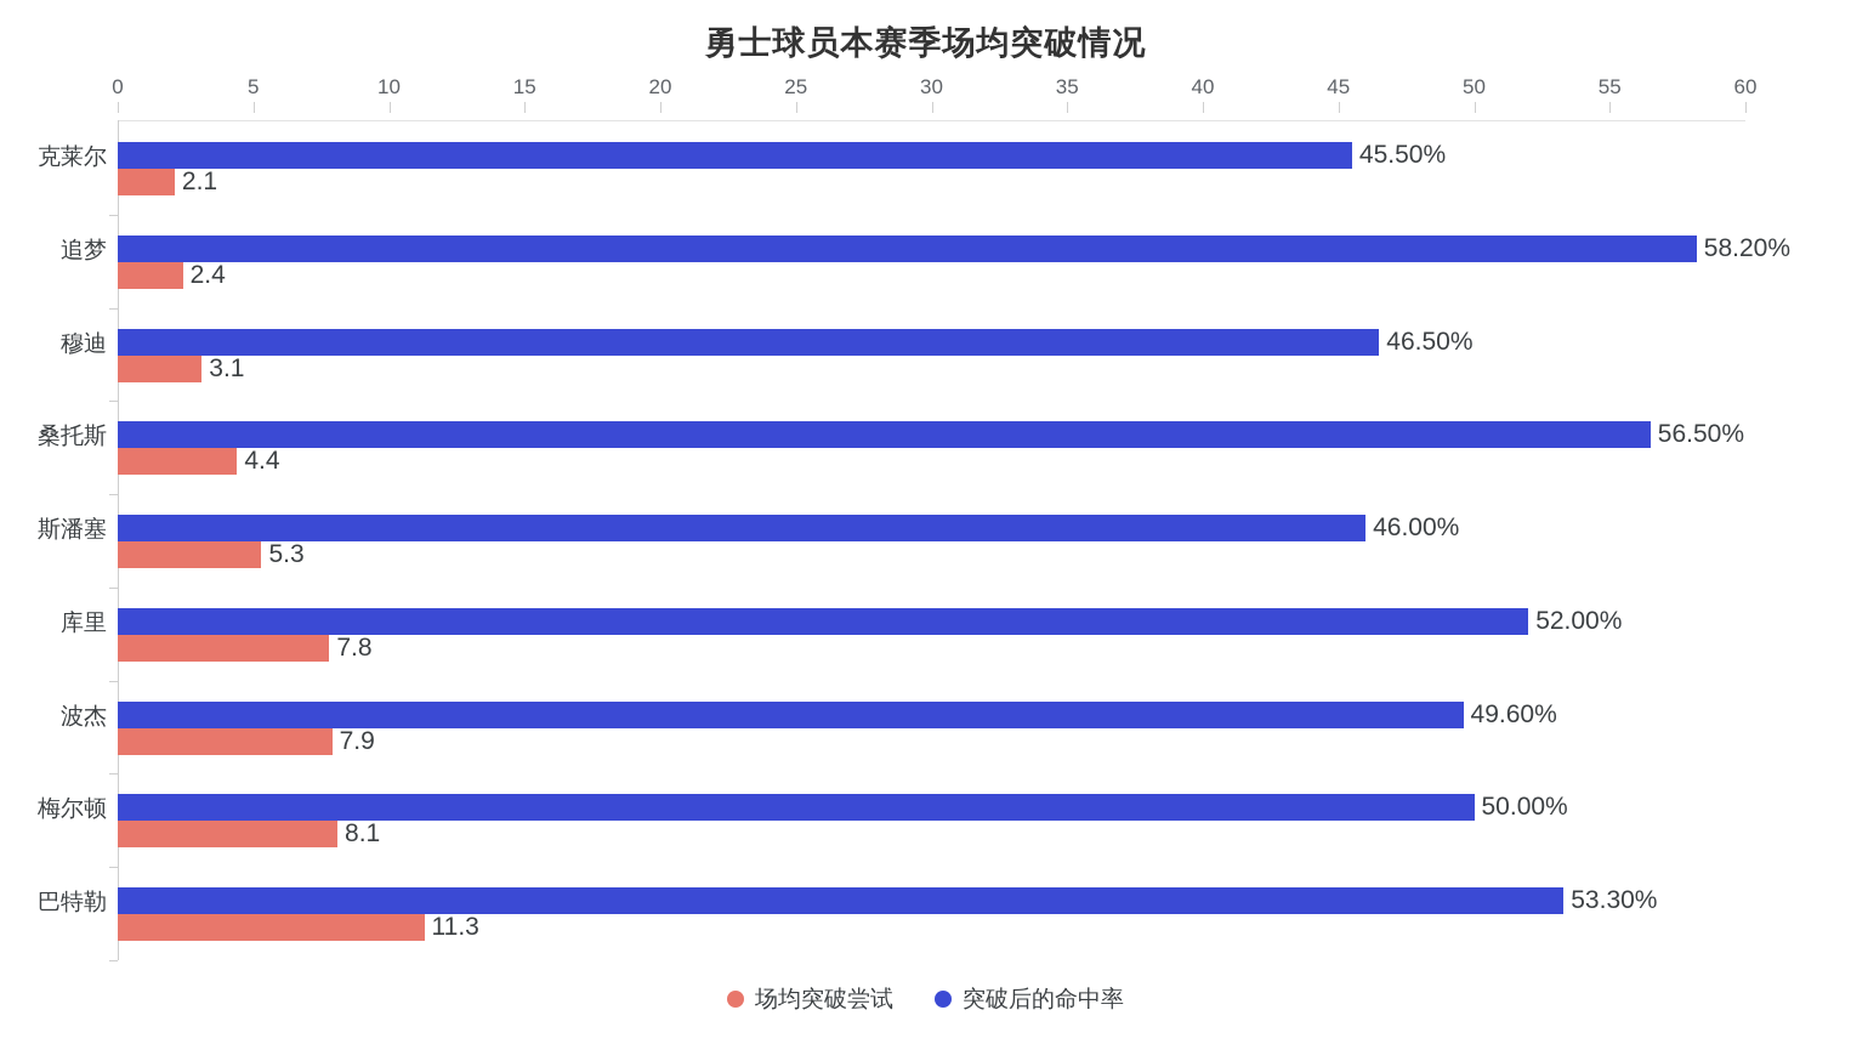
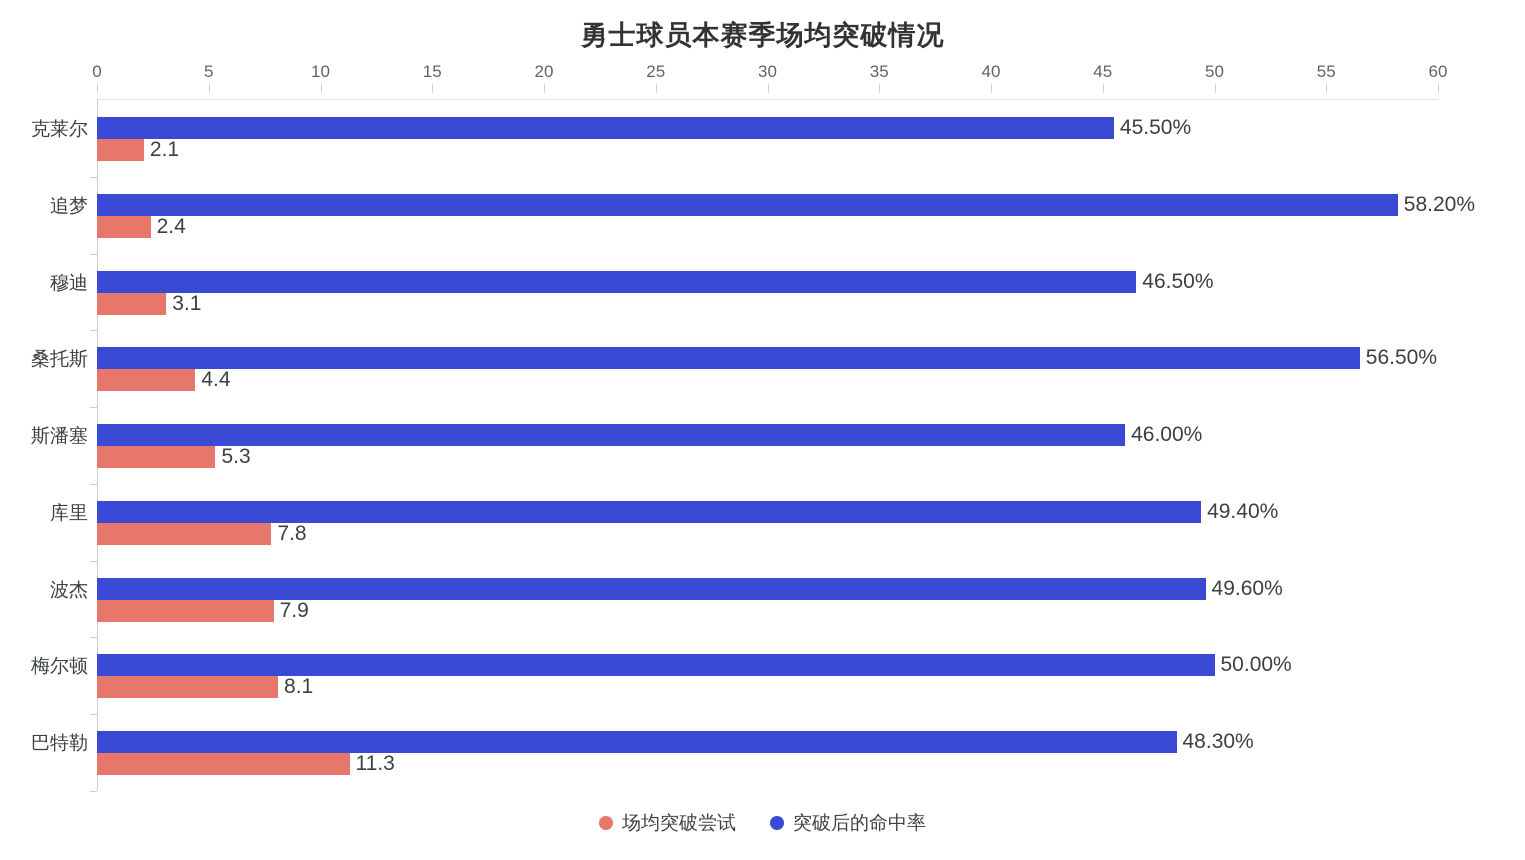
突破后的命中率/库里: 52.00% -> 49.40%
突破后的命中率/巴特勒: 53.30% -> 48.30%
